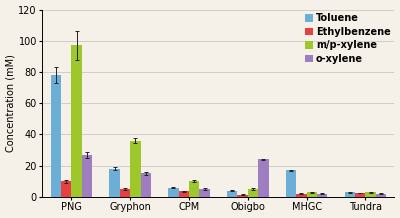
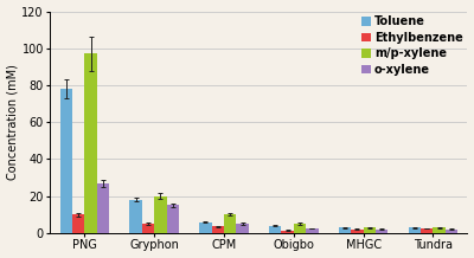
m/p-xylene/Gryphon: 36 -> 20
o-xylene/Obigbo: 24 -> 2
Toluene/MHGC: 17 -> 3
